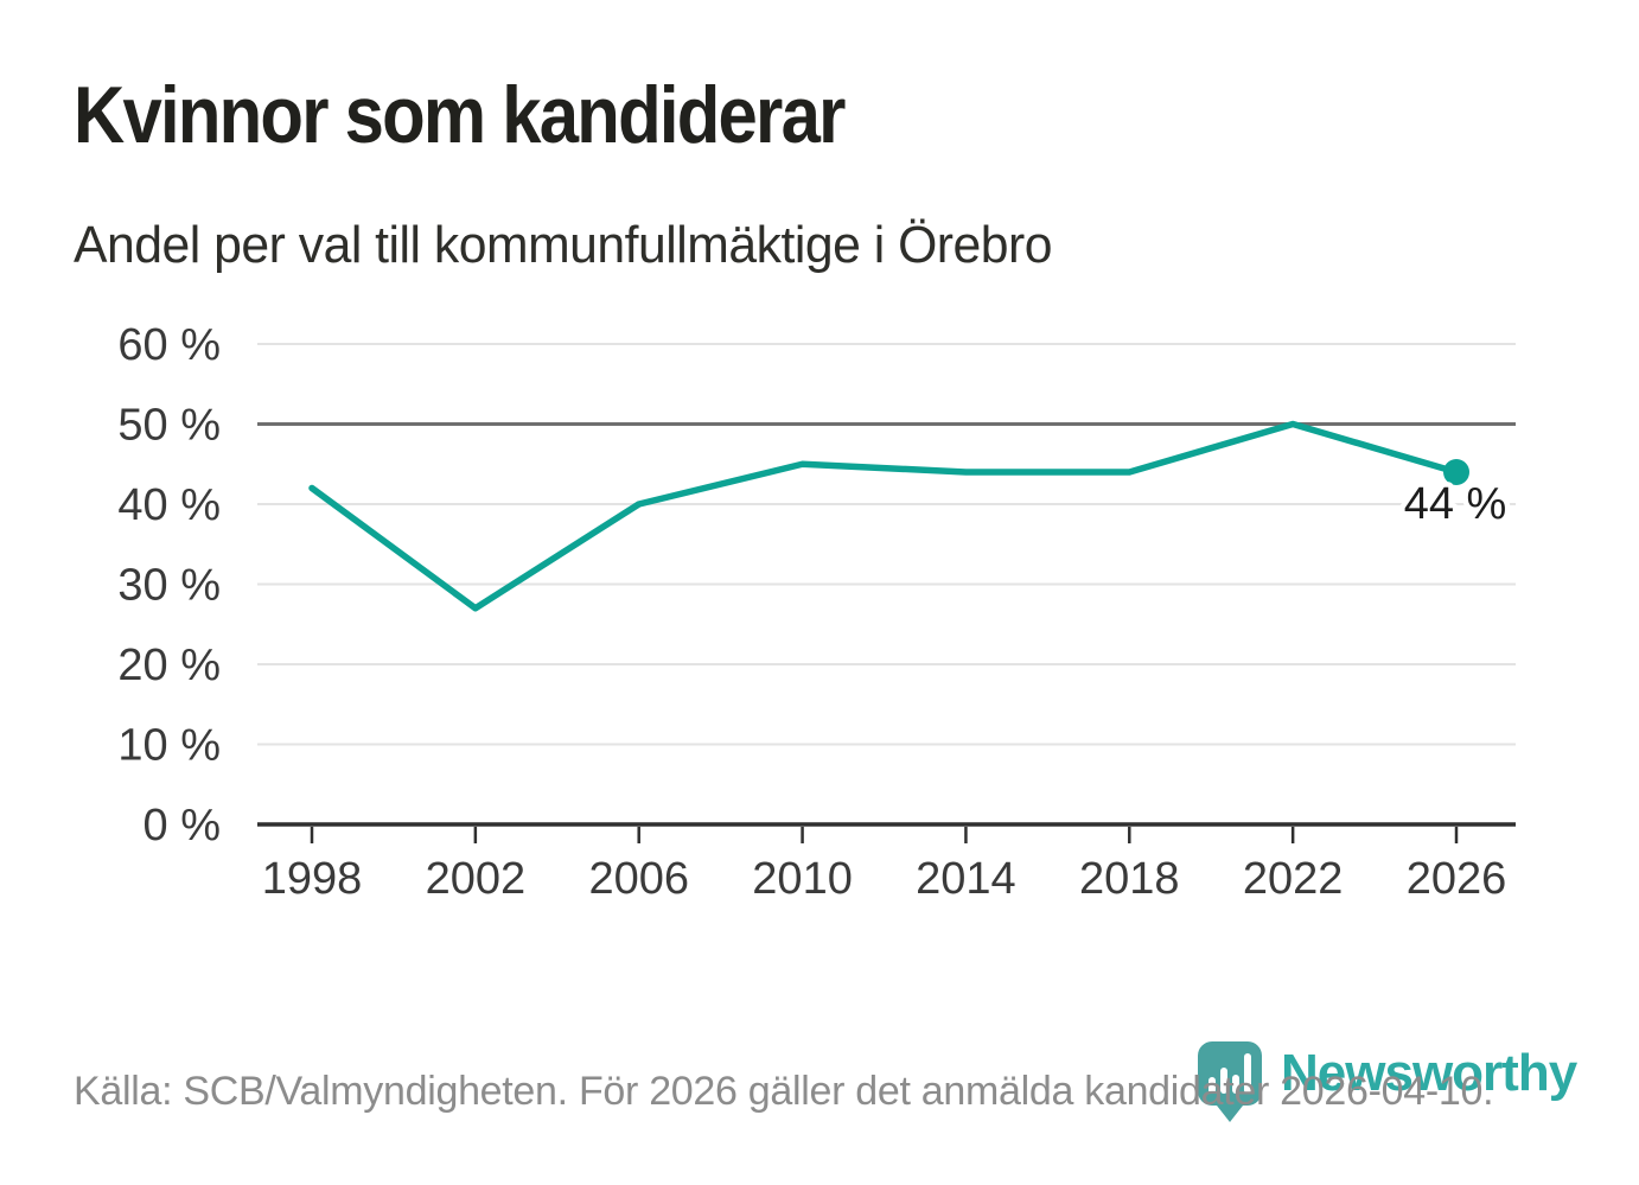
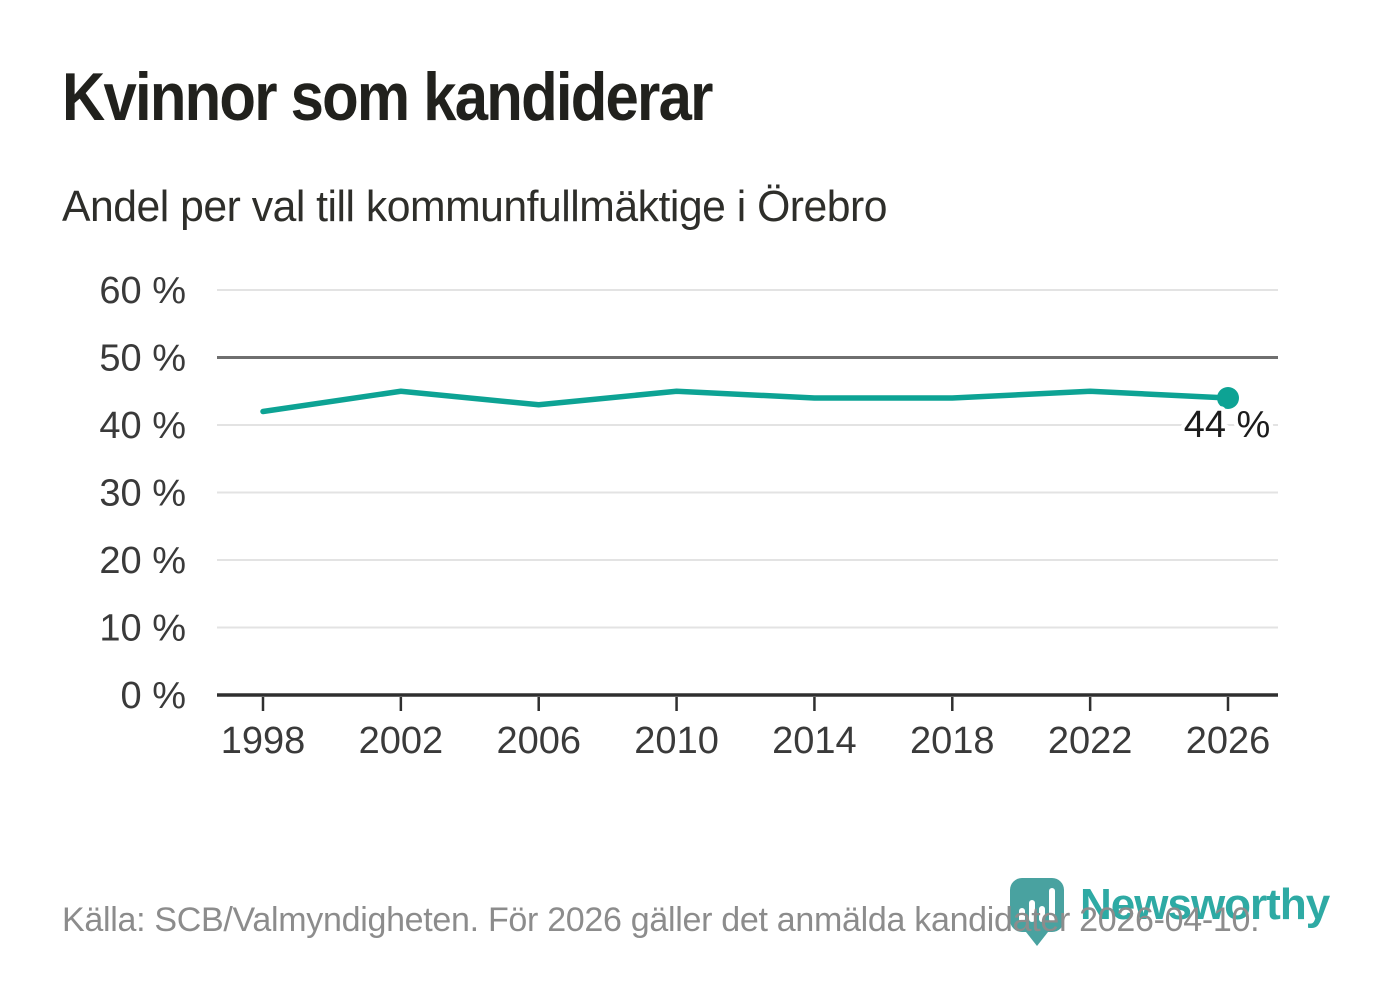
2002: 27% -> 45%
2006: 40% -> 43%
2022: 50% -> 45%
